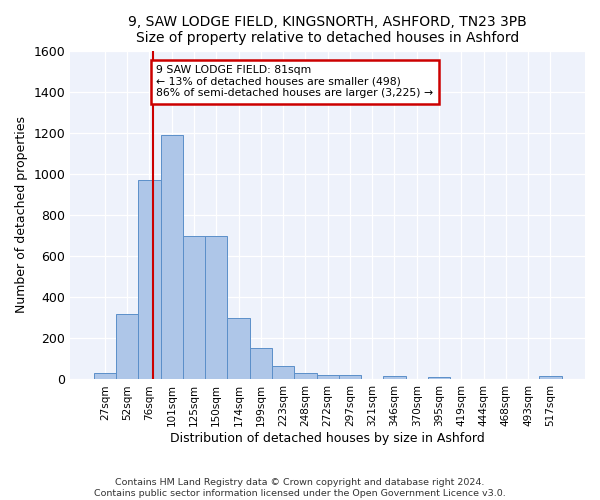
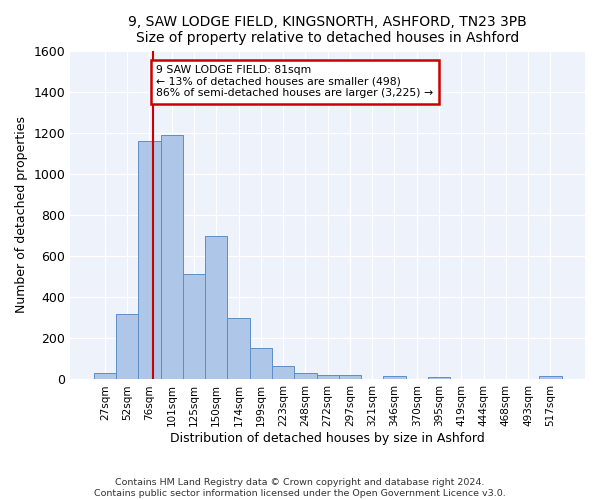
76sqm: 970 -> 1160
125sqm: 700 -> 515
